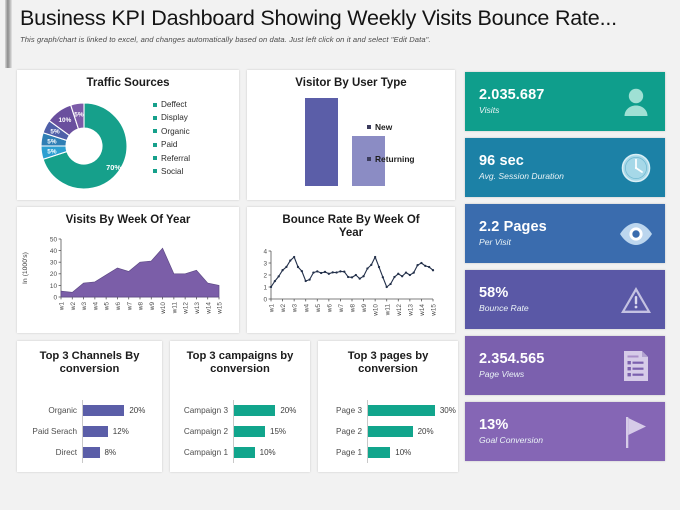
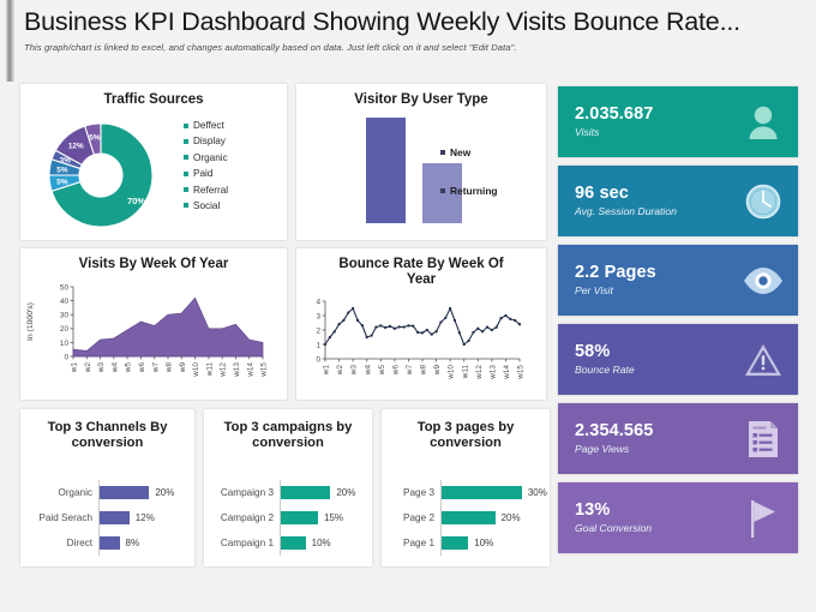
Traffic Sources/Paid: 5% -> 3%
Traffic Sources/Referral: 10% -> 12%
